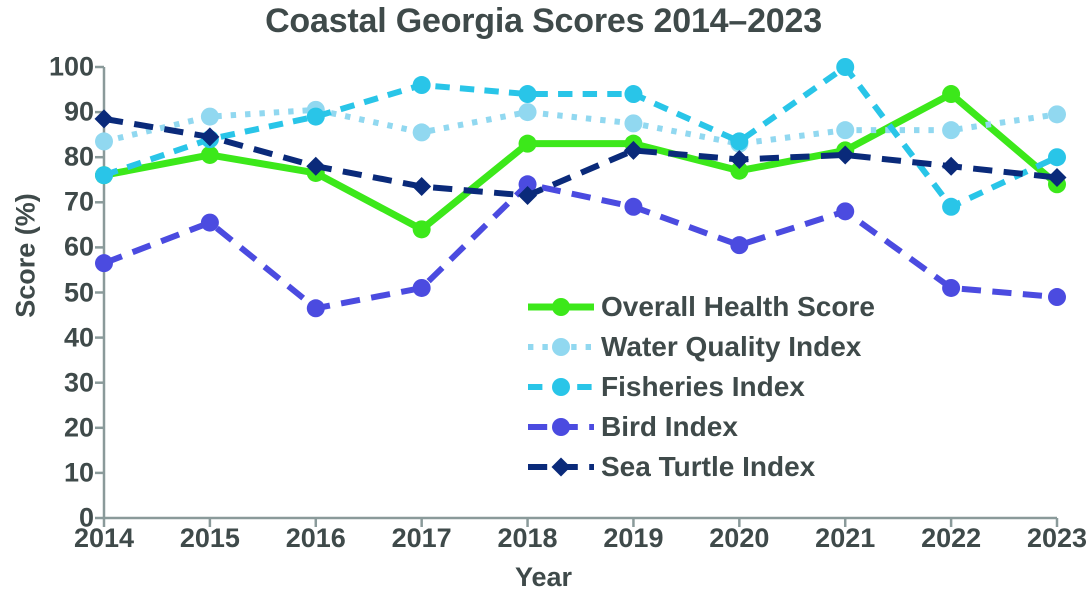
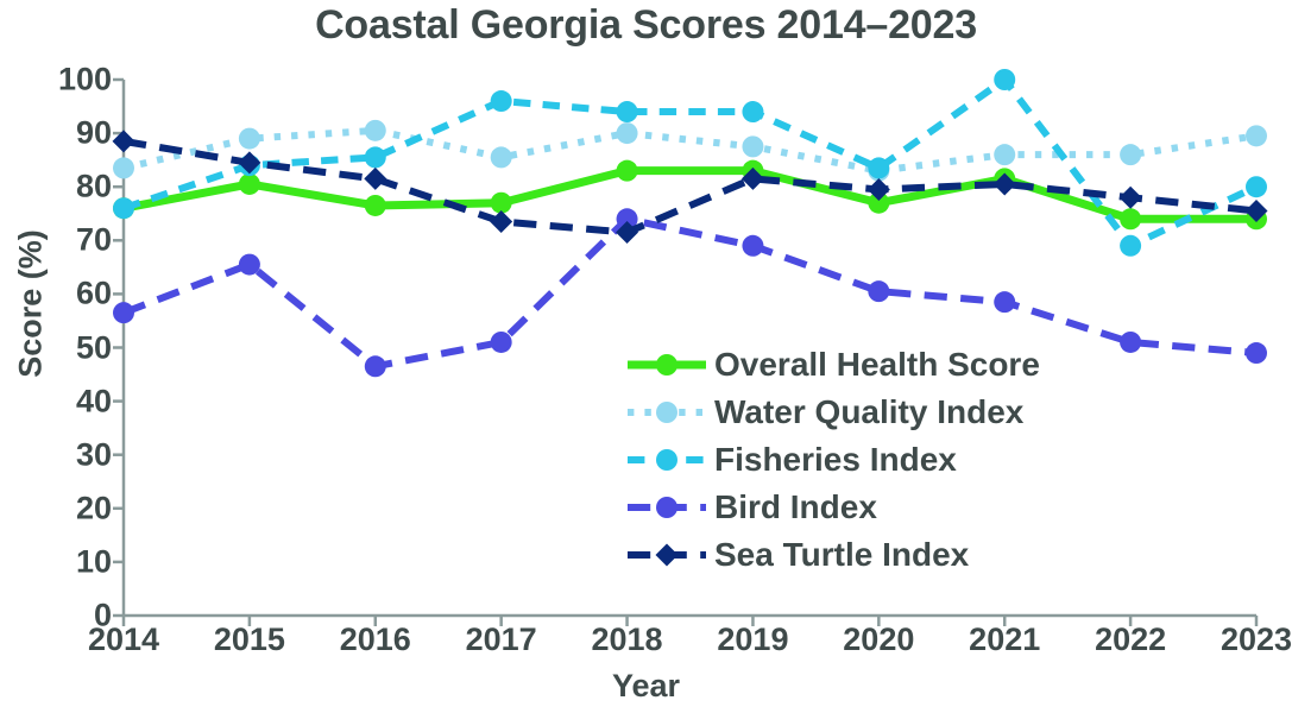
Fisheries Index/2016: 89 -> 86
Sea Turtle Index/2016: 78 -> 82
Overall Health Score/2017: 64 -> 77
Bird Index/2021: 68 -> 58
Overall Health Score/2022: 94 -> 74
